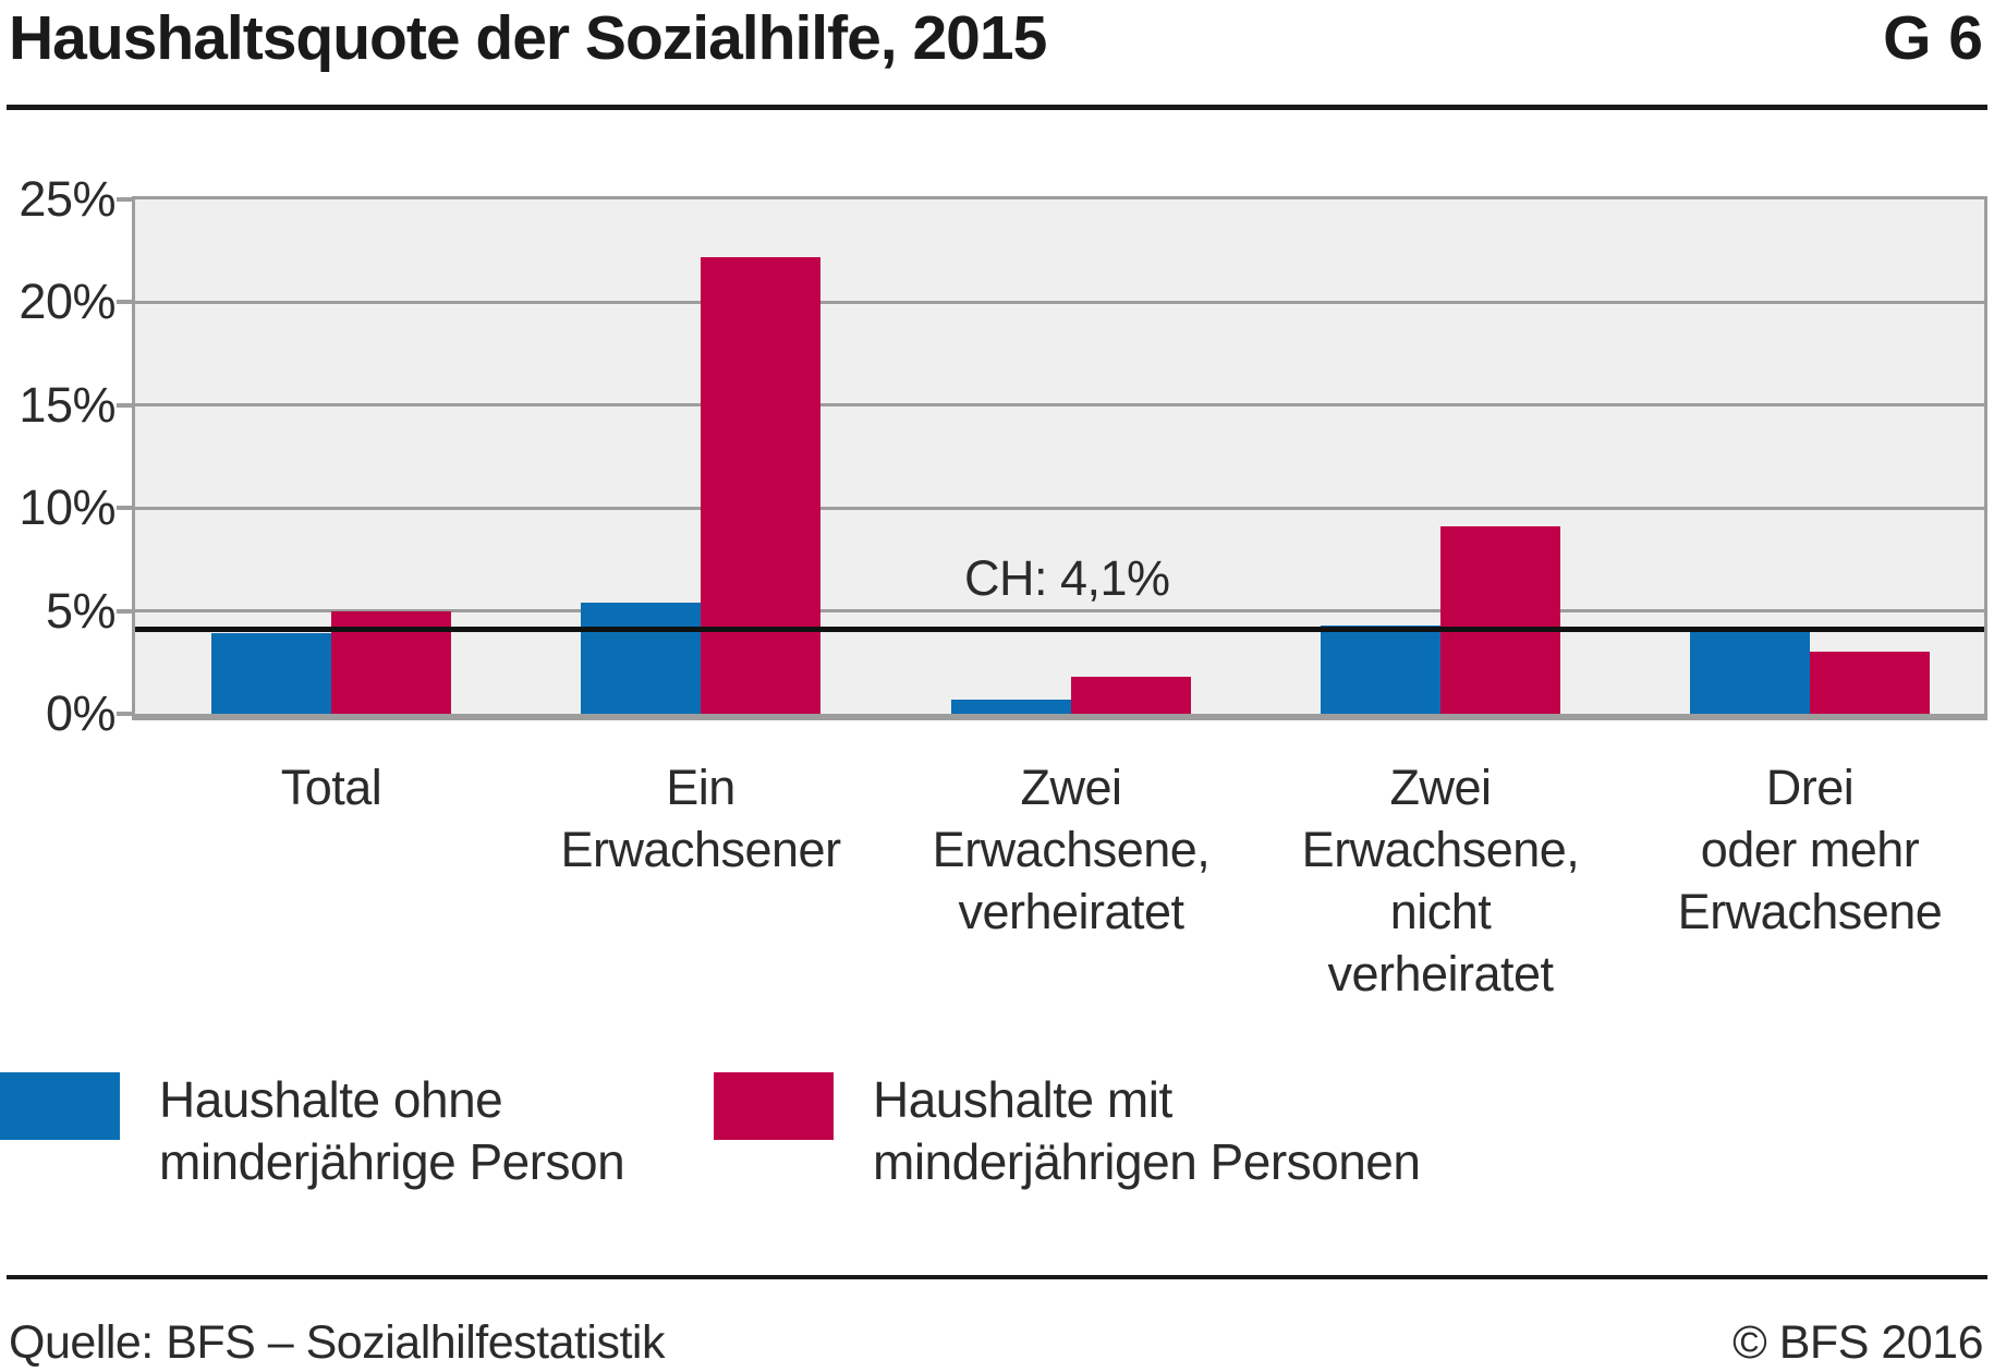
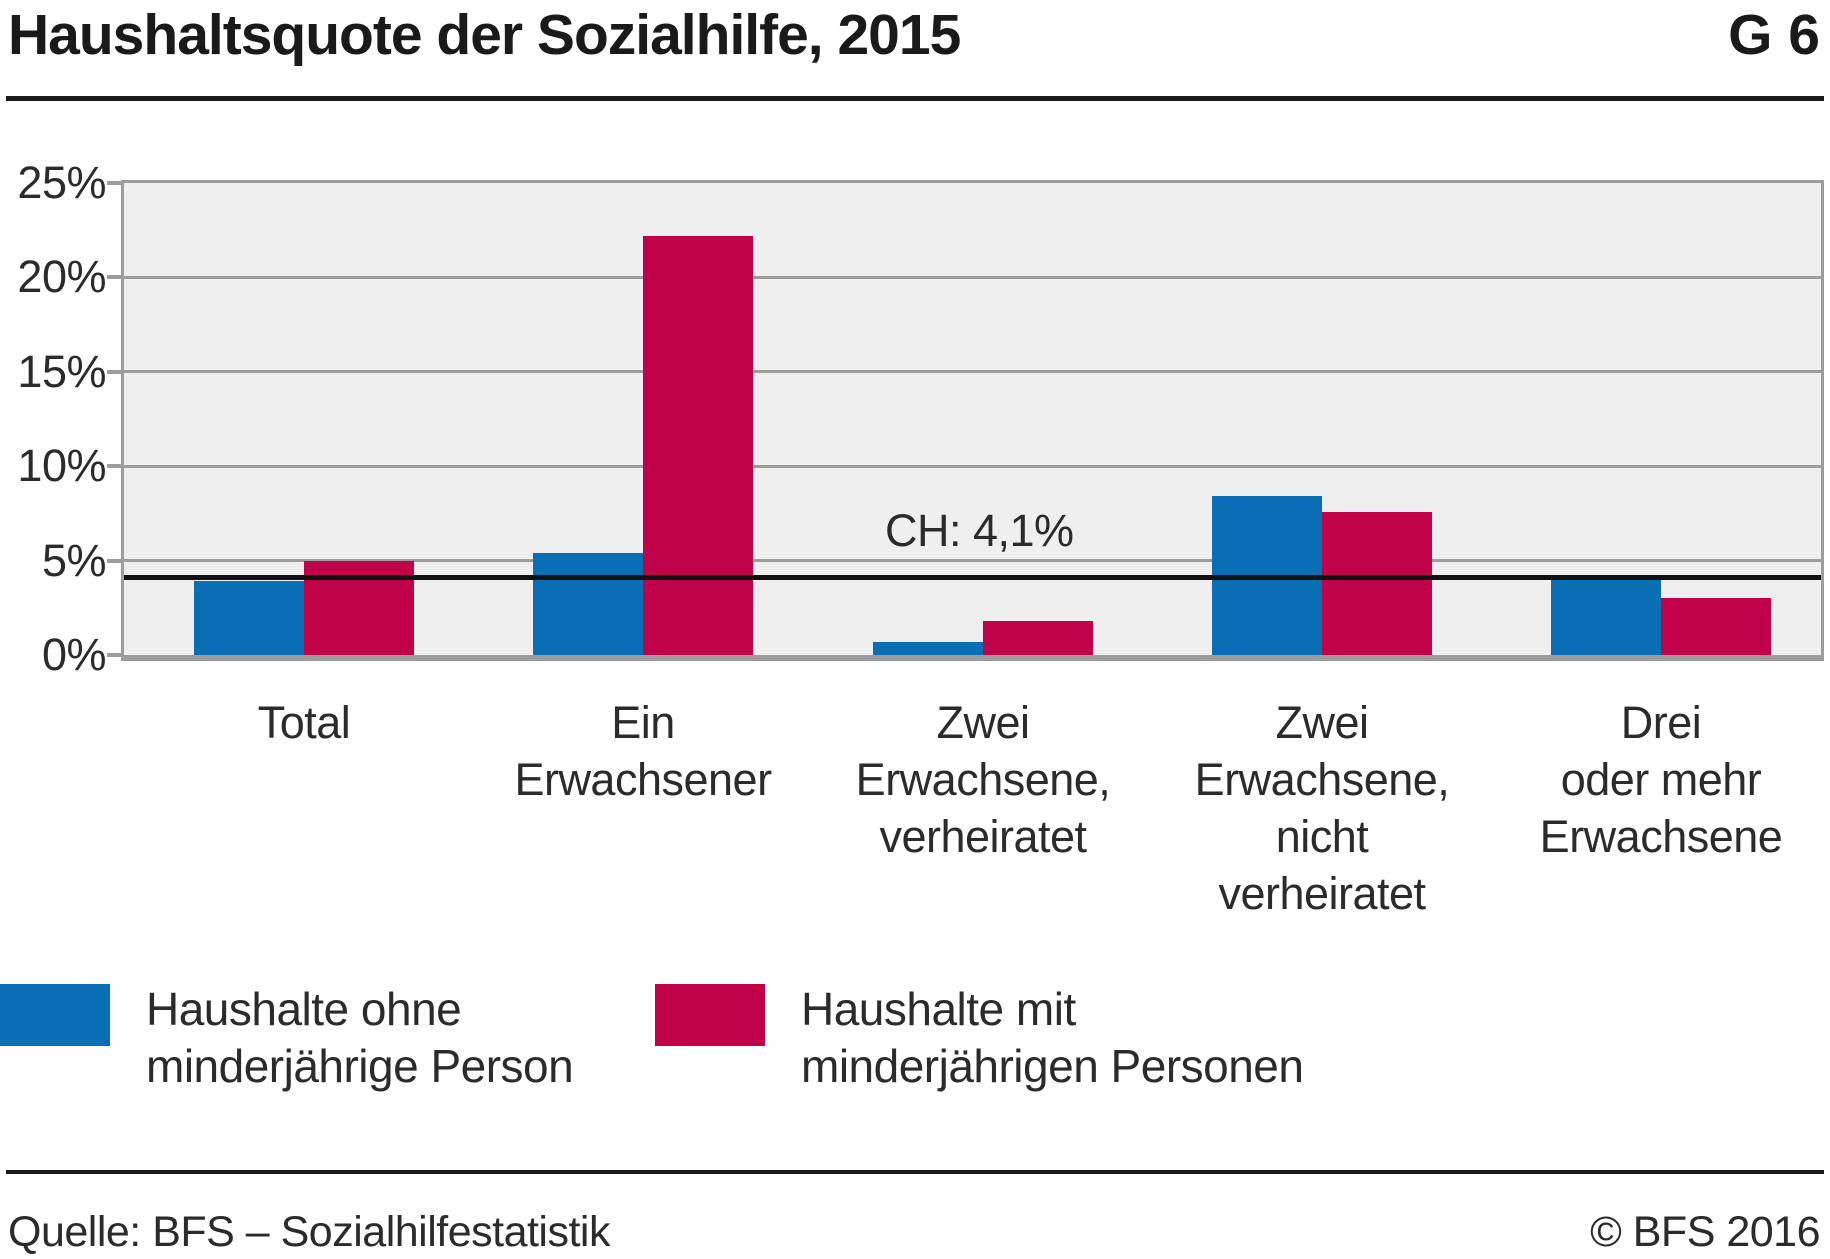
Haushalte ohne minderjährige Person/Zwei Erwachsene, nicht verheiratet: 4.3% -> 8.4%
Haushalte mit minderjährigen Personen/Zwei Erwachsene, nicht verheiratet: 9.1% -> 7.6%
